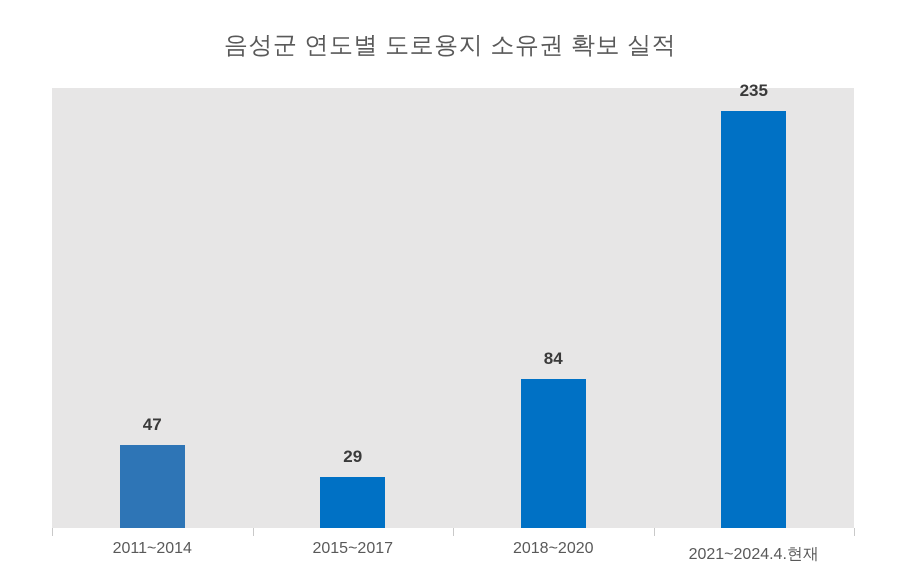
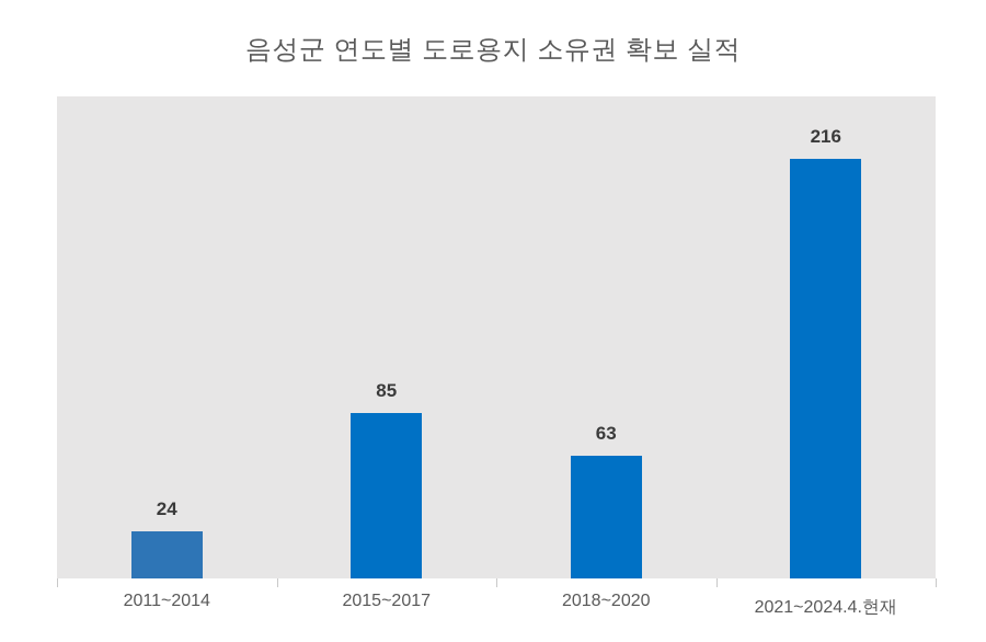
2011~2014: 47 -> 24
2015~2017: 29 -> 85
2018~2020: 84 -> 63
2021~2024.4.현재: 235 -> 216
